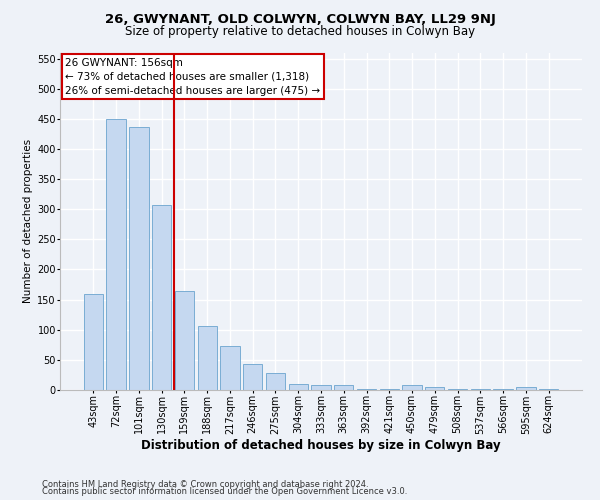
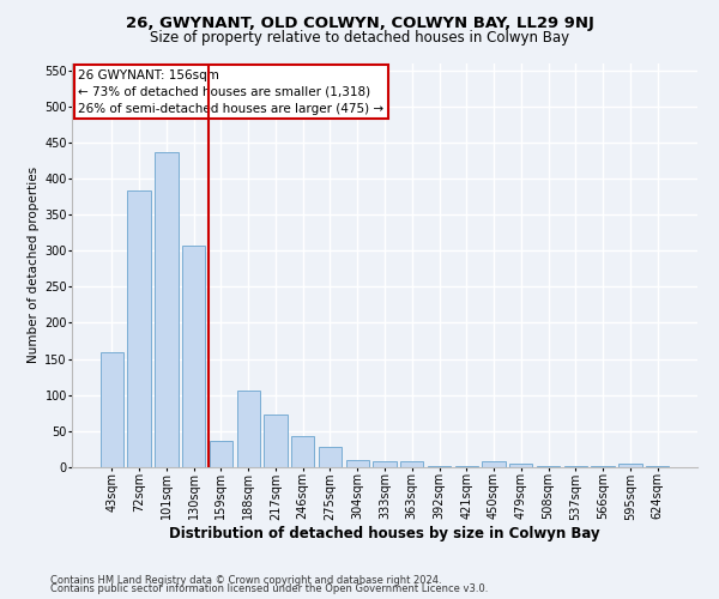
72sqm: 450 -> 384
159sqm: 165 -> 36
